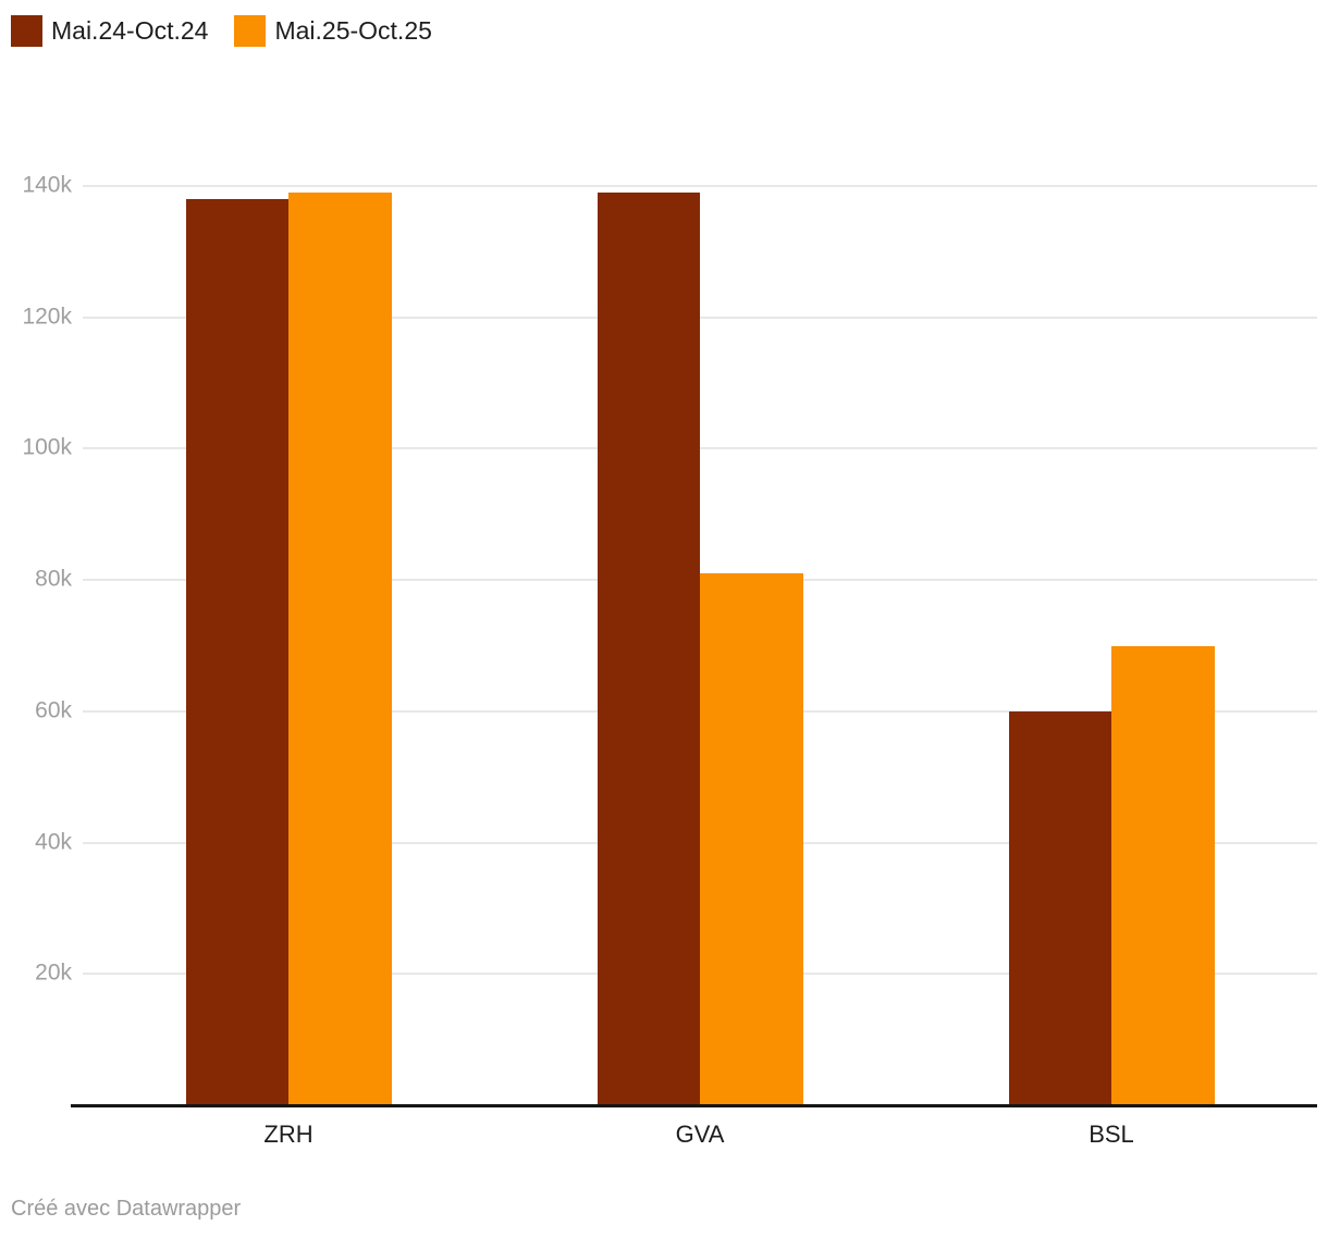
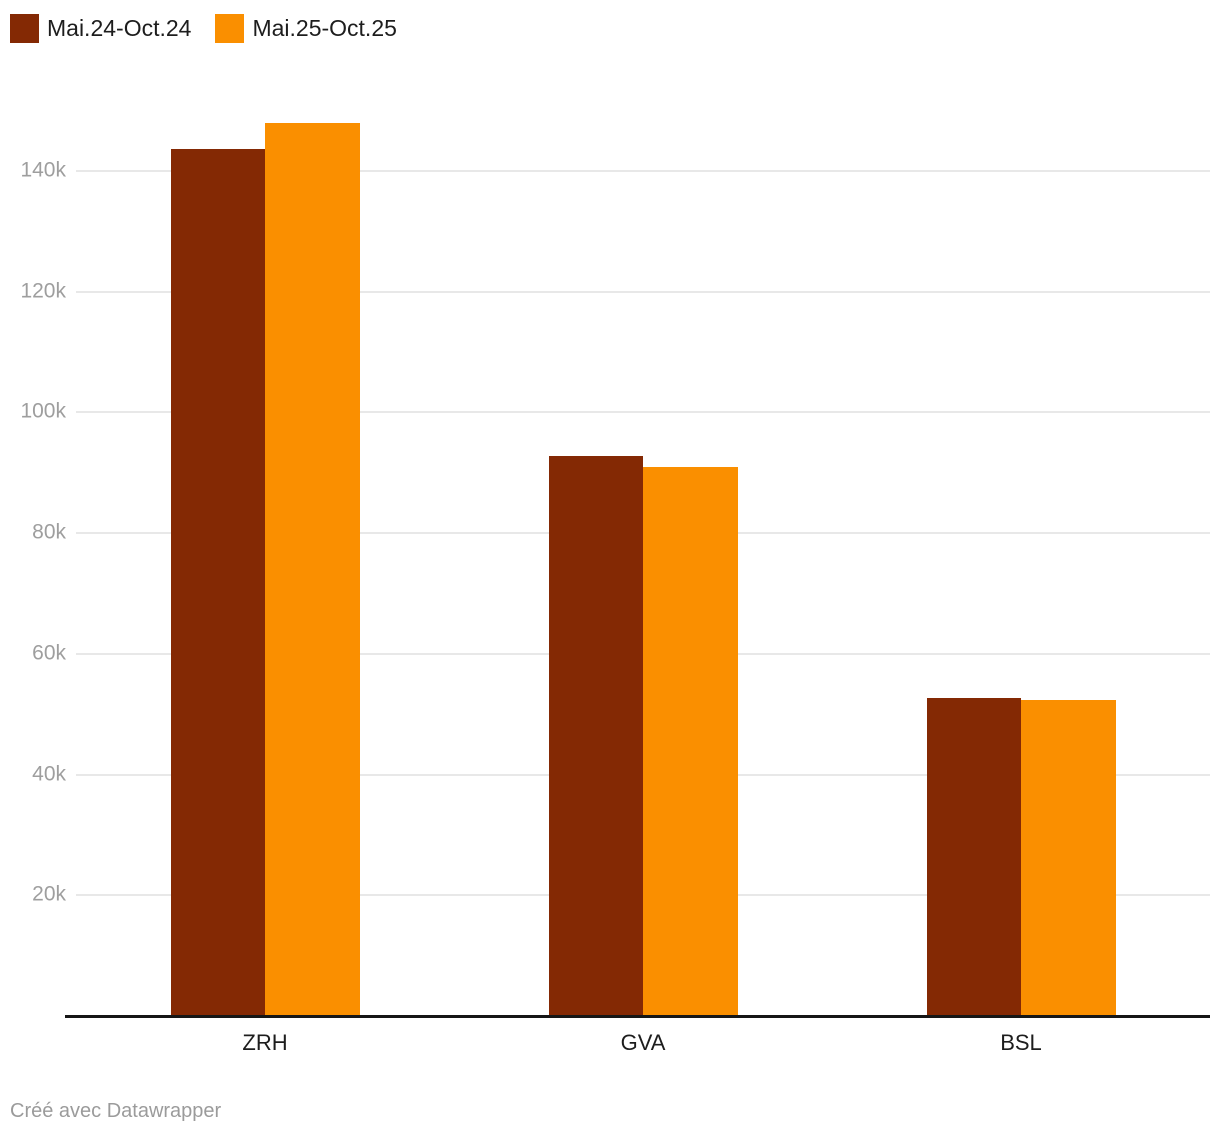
Mai.24-Oct.24/ZRH: 138k -> 144k
Mai.25-Oct.25/ZRH: 139k -> 148k
Mai.24-Oct.24/GVA: 139k -> 93k
Mai.25-Oct.25/GVA: 81k -> 91k
Mai.24-Oct.24/BSL: 60k -> 53k
Mai.25-Oct.25/BSL: 70k -> 52k
